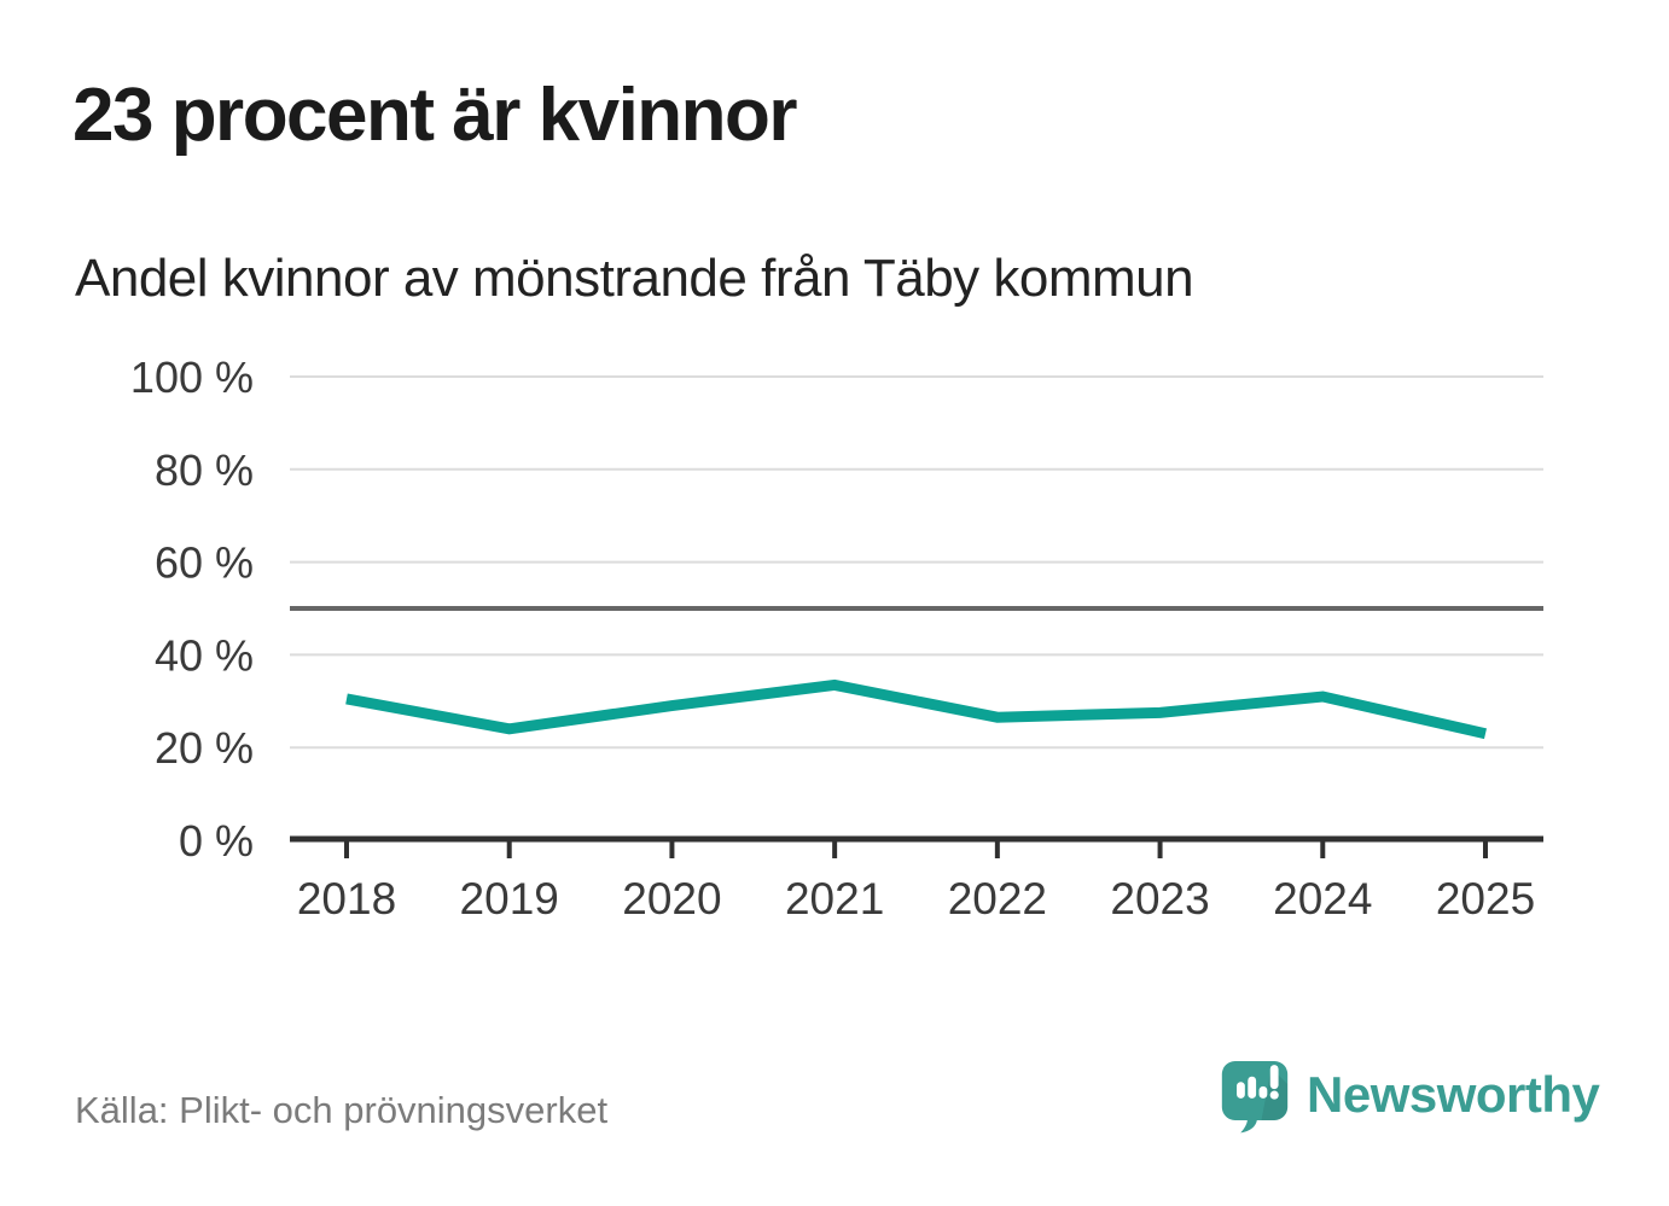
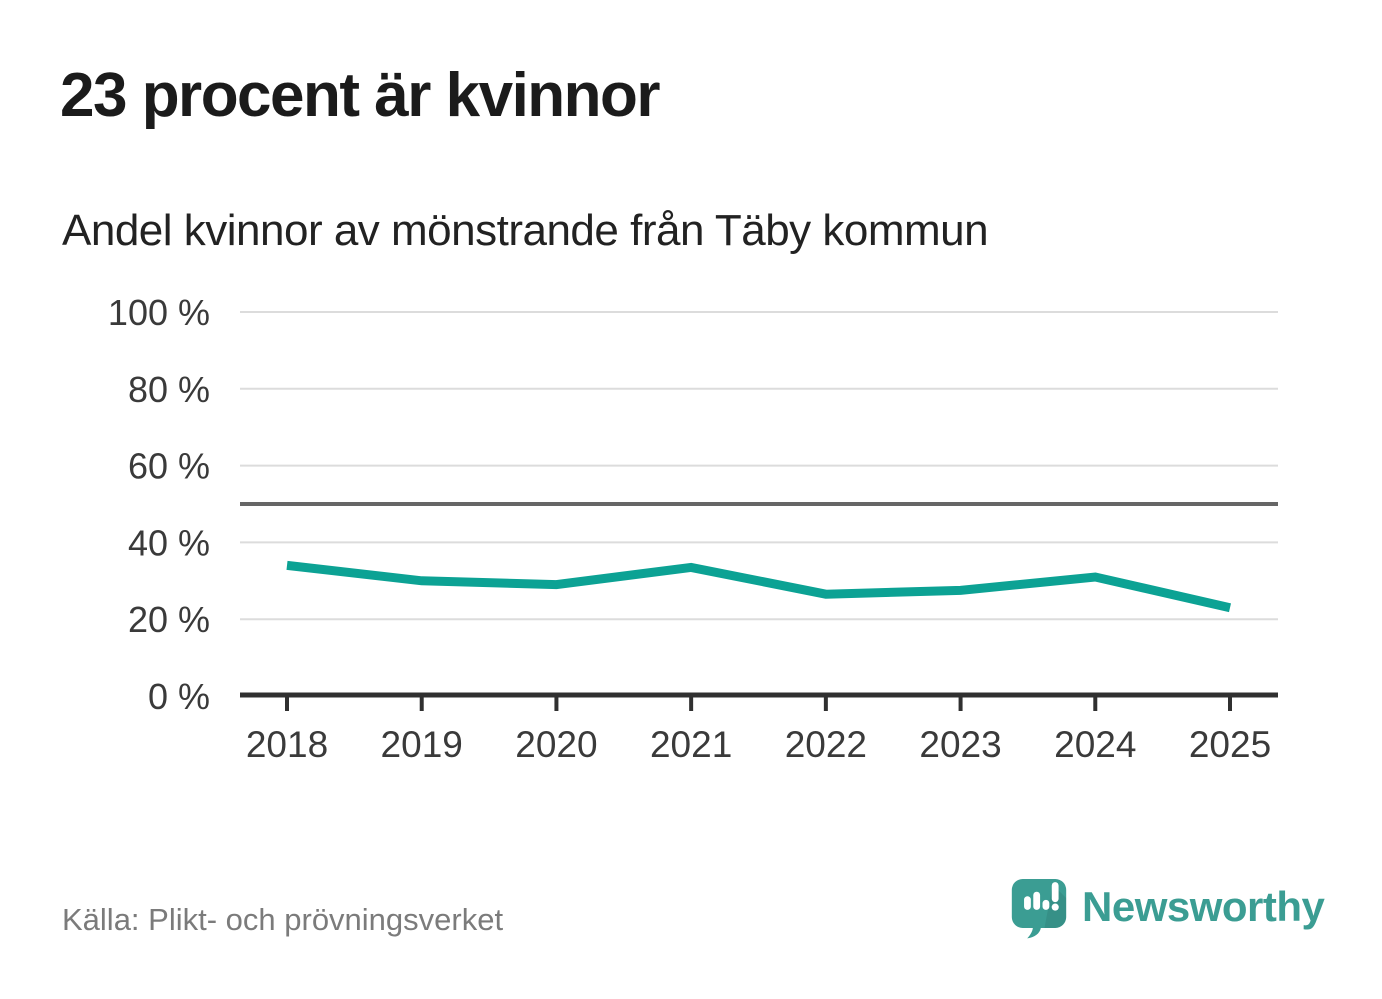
2018: 30% -> 34%
2019: 24% -> 30%
